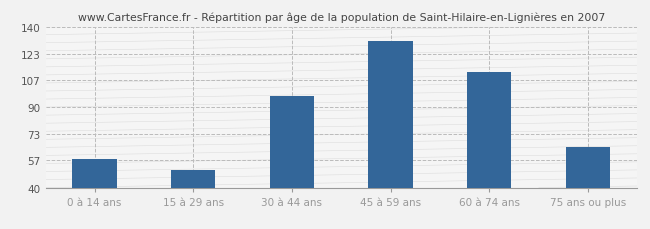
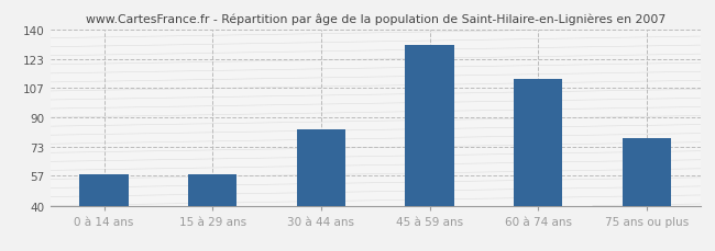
15 à 29 ans: 51 -> 58
30 à 44 ans: 97 -> 83
75 ans ou plus: 65 -> 78
